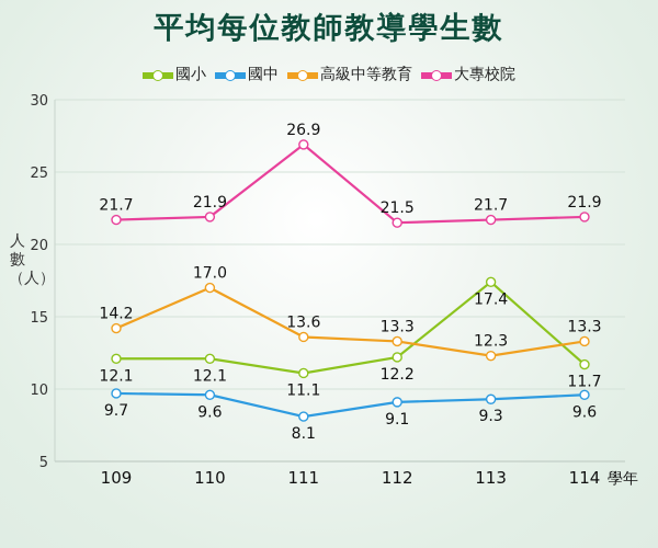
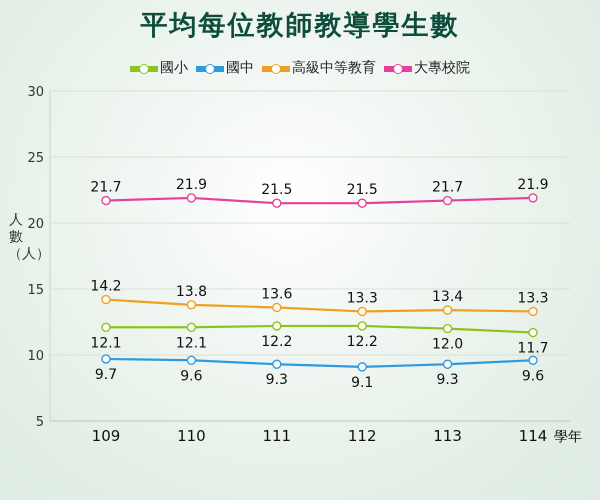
高級中等教育/110: 17.0 -> 13.8
國小/111: 11.1 -> 12.2
國中/111: 8.1 -> 9.3
大專校院/111: 26.9 -> 21.5
國小/113: 17.4 -> 12.0
高級中等教育/113: 12.3 -> 13.4
